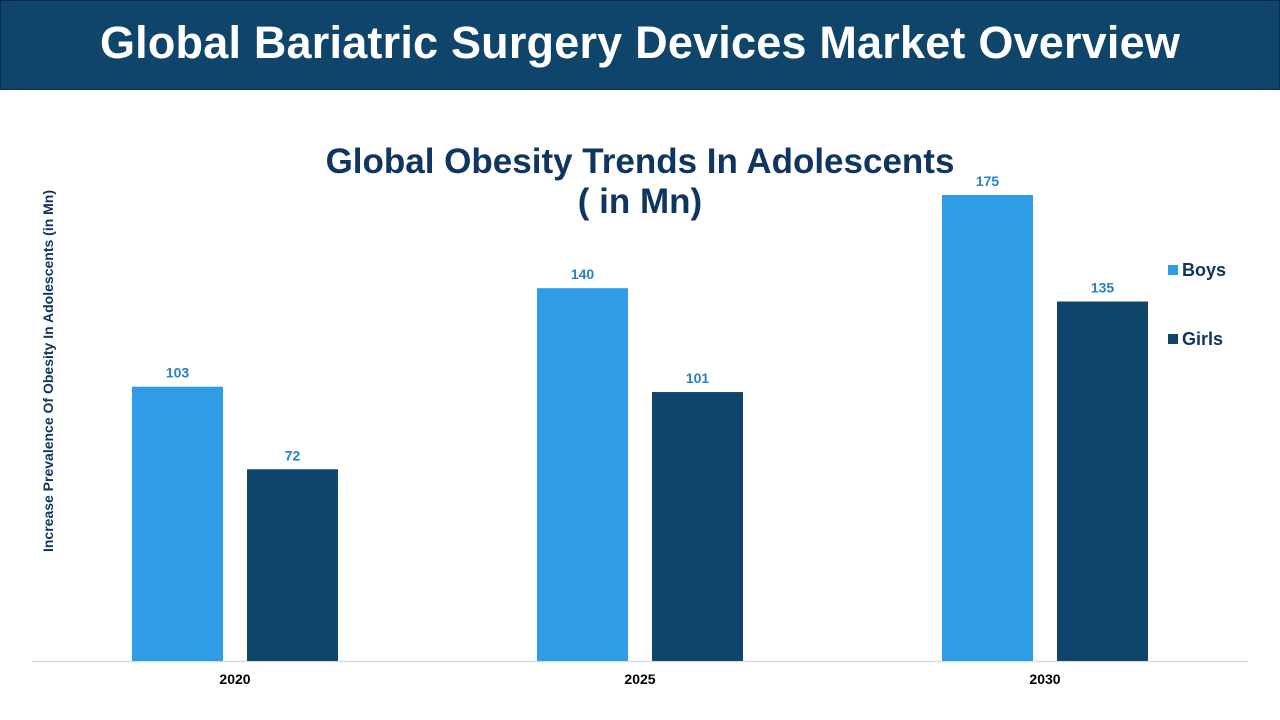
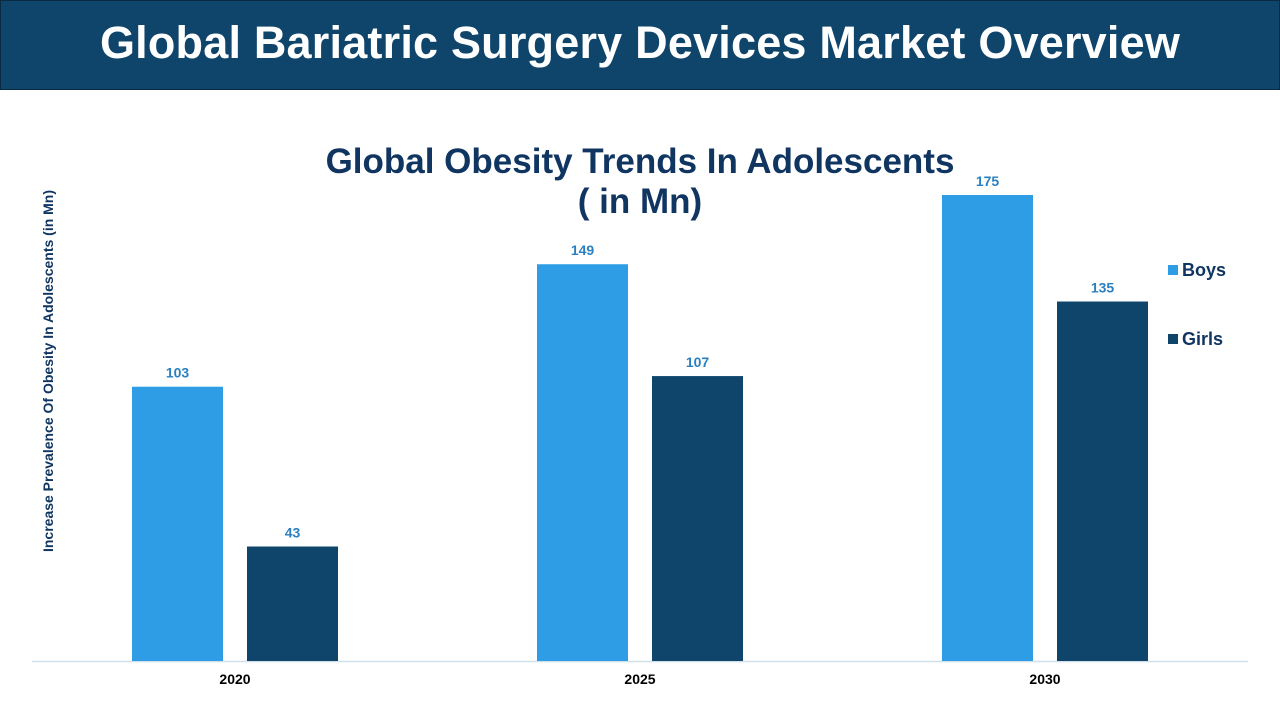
Girls/2020: 72 -> 43
Boys/2025: 140 -> 149
Girls/2025: 101 -> 107
